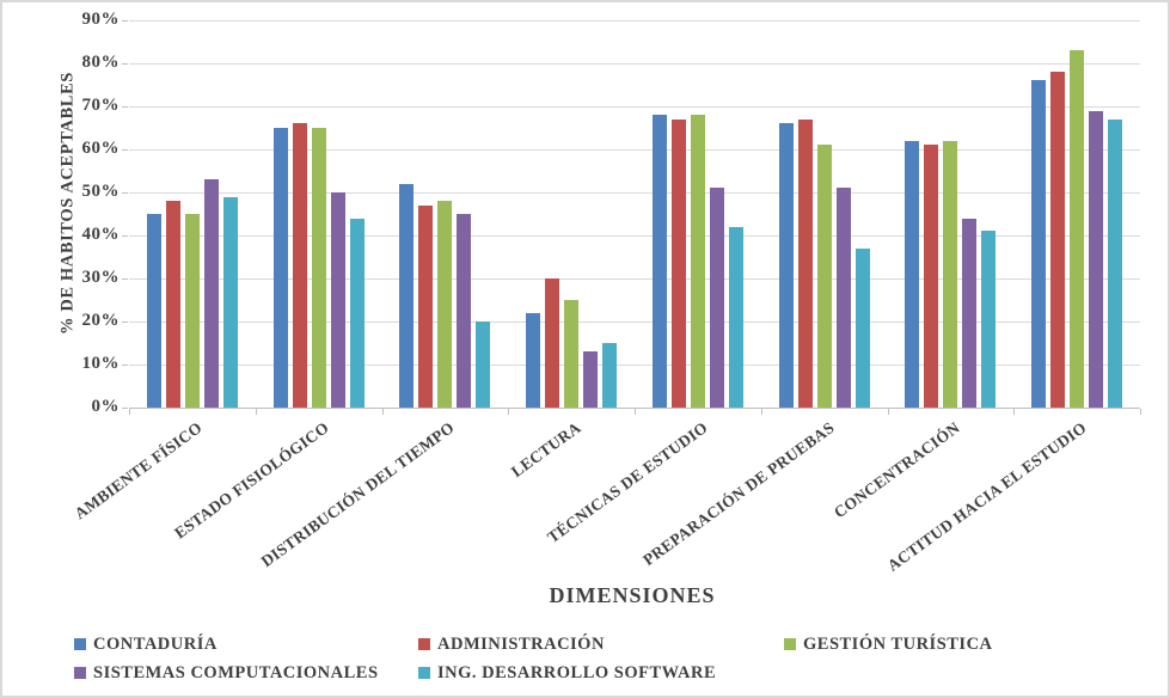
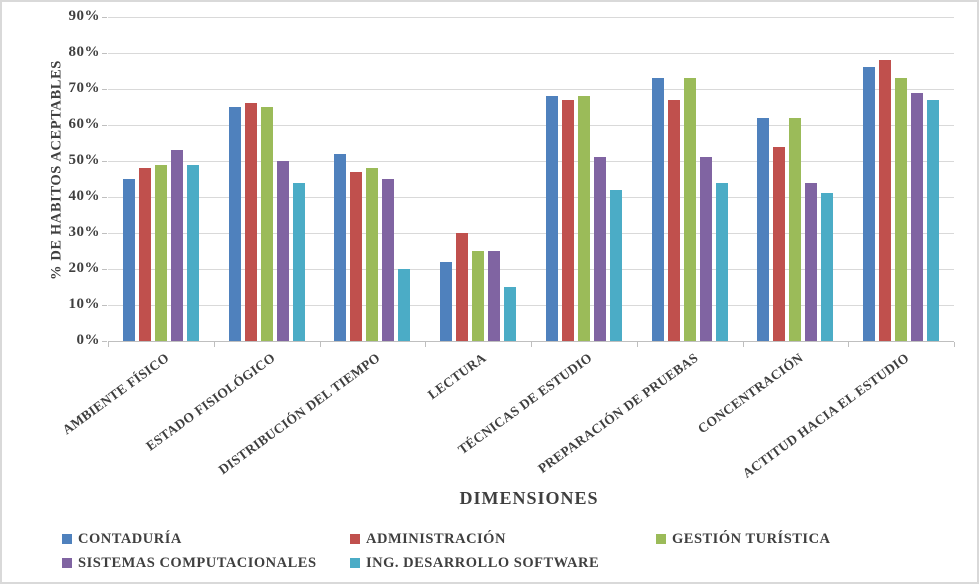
GESTIÓN TURÍSTICA/AMBIENTE FÍSICO: 45% -> 49%
SISTEMAS COMPUTACIONALES/LECTURA: 13% -> 25%
CONTADURÍA/PREPARACIÓN DE PRUEBAS: 66% -> 73%
GESTIÓN TURÍSTICA/PREPARACIÓN DE PRUEBAS: 61% -> 73%
ING. DESARROLLO SOFTWARE/PREPARACIÓN DE PRUEBAS: 37% -> 44%
ADMINISTRACIÓN/CONCENTRACIÓN: 61% -> 54%
GESTIÓN TURÍSTICA/ACTITUD HACIA EL ESTUDIO: 83% -> 73%
